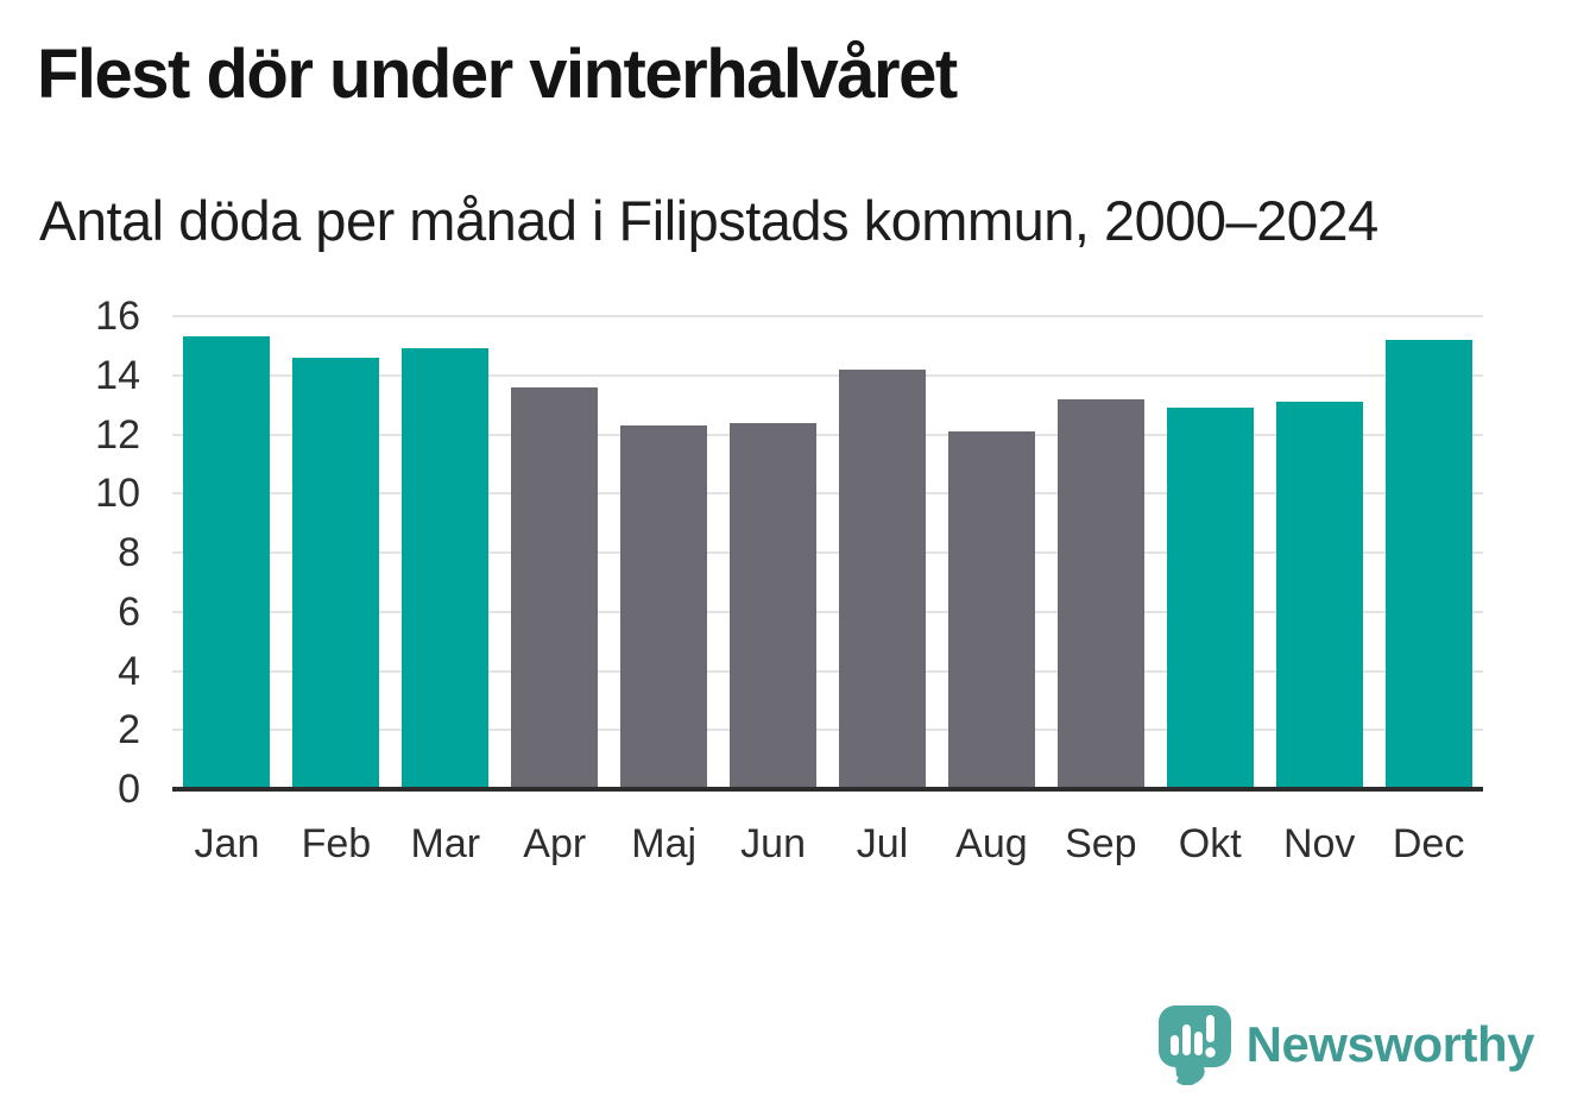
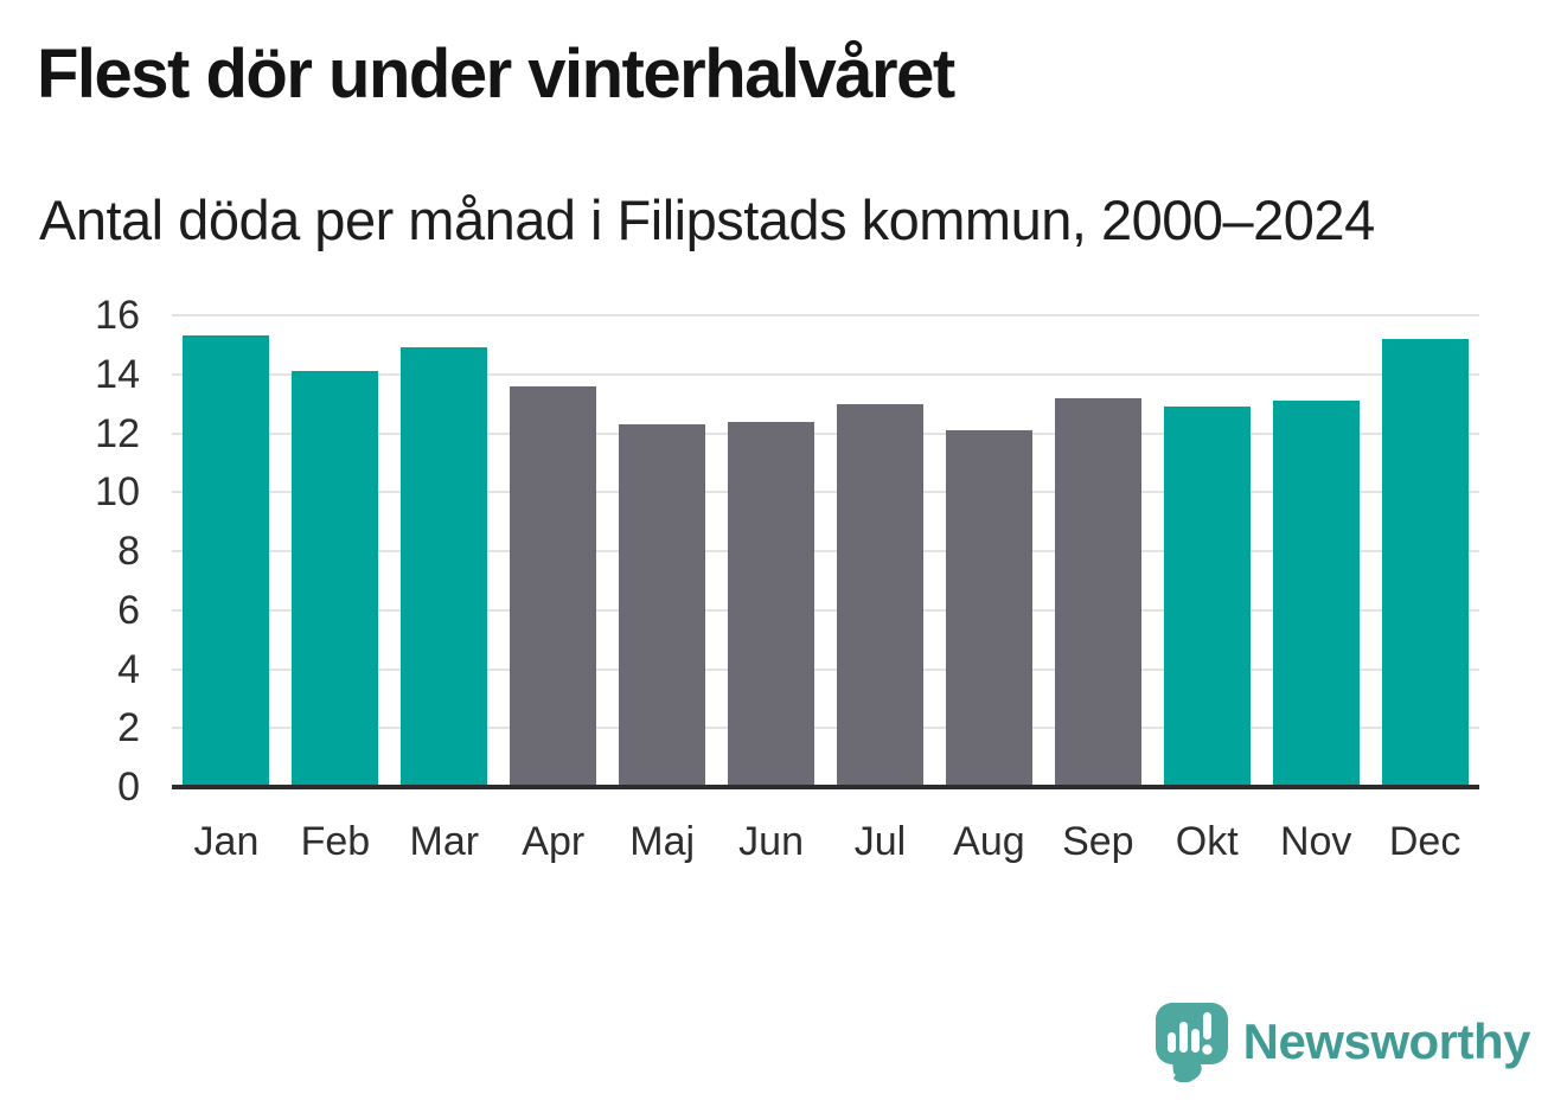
Feb: 14.6 -> 14.1
Jul: 14.2 -> 13.0
